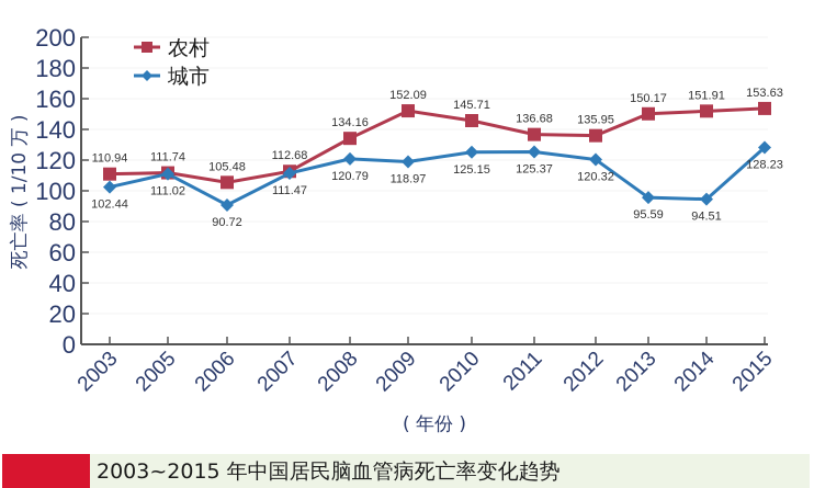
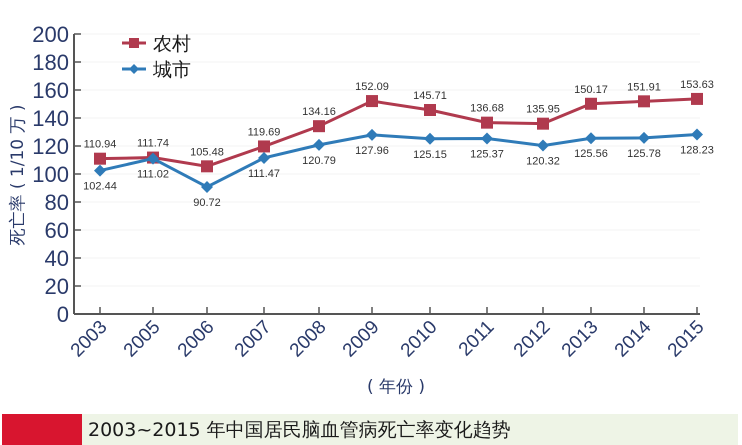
农村/2007: 112.68 -> 119.69
城市/2009: 118.97 -> 127.96
城市/2013: 95.59 -> 125.56
城市/2014: 94.51 -> 125.78
